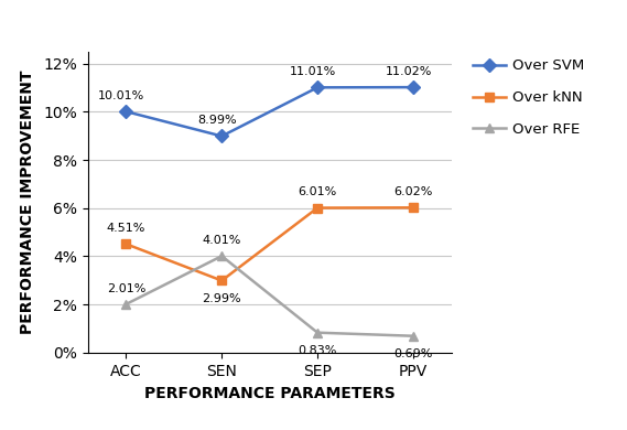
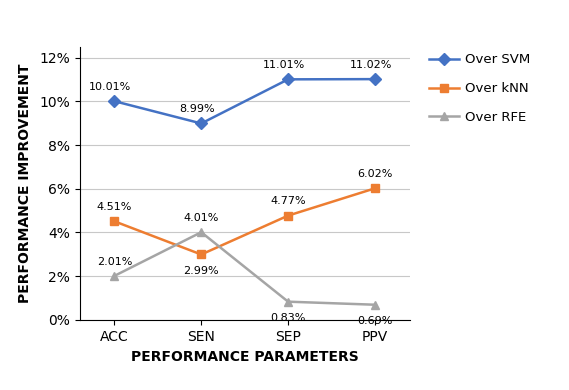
Over kNN/SEP: 6.01% -> 4.77%
